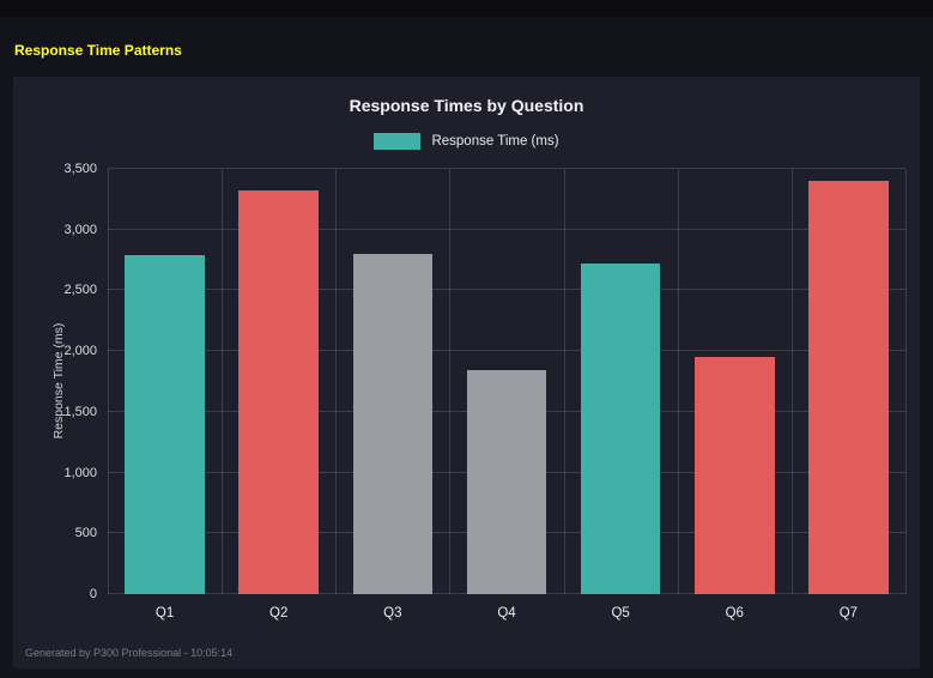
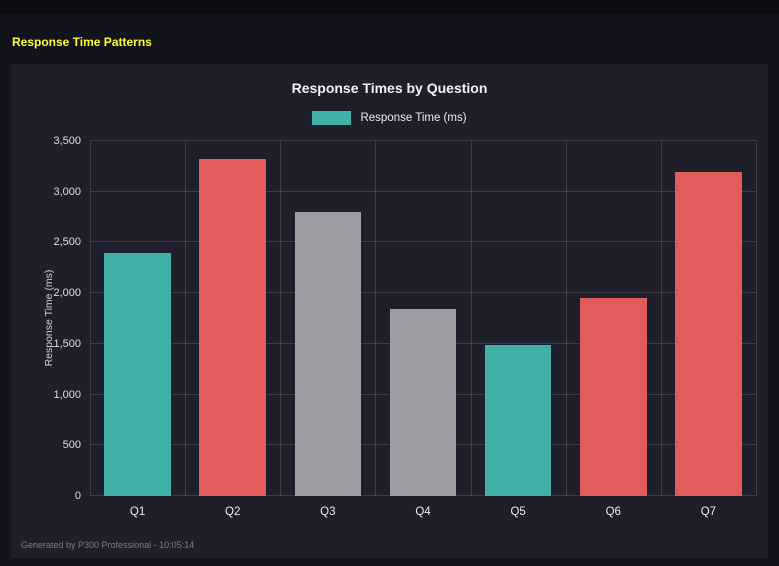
Q1: 2790 -> 2400
Q5: 2720 -> 1490
Q7: 3400 -> 3190
